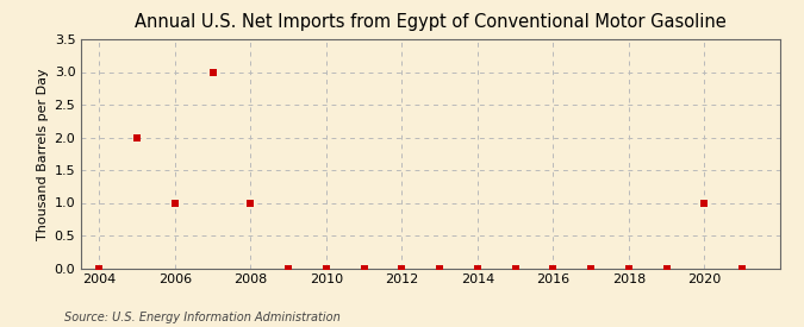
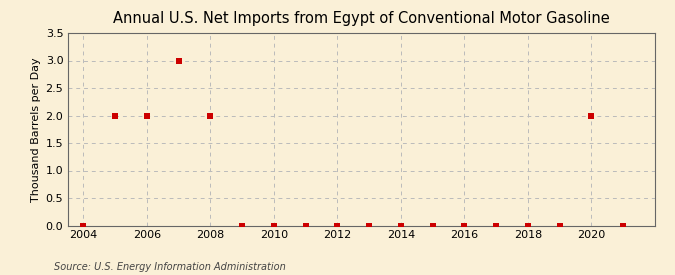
2006: 1 -> 2
2008: 1 -> 2
2020: 1 -> 2
